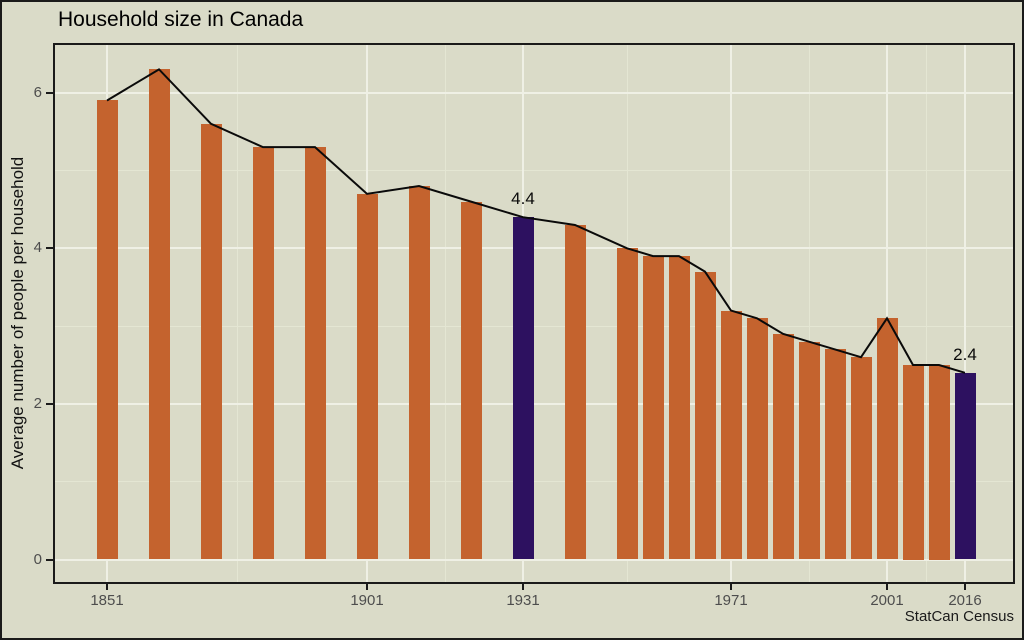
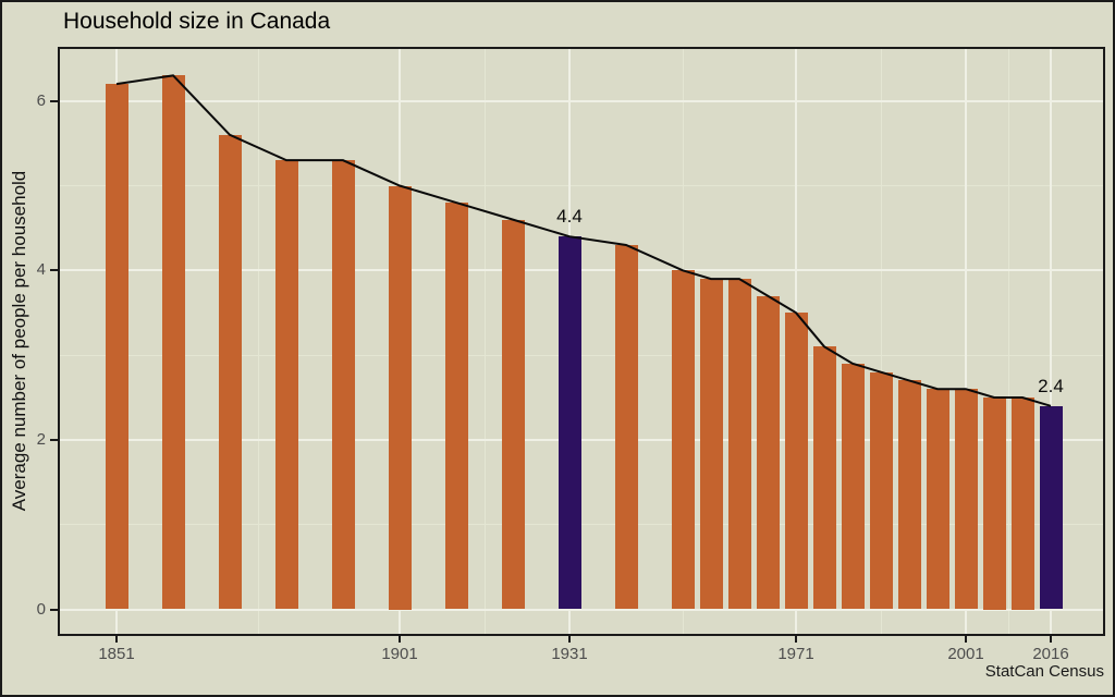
1851: 5.9 -> 6.2
1901: 4.7 -> 5.0
1971: 3.2 -> 3.5
2001: 3.1 -> 2.6
